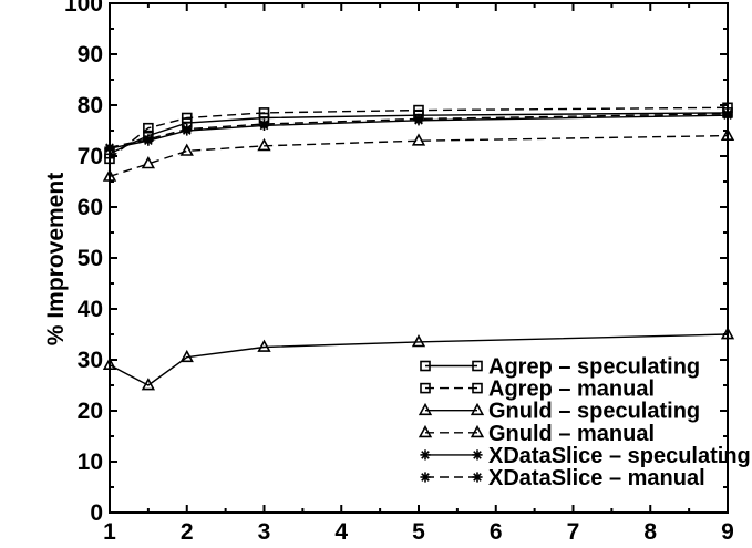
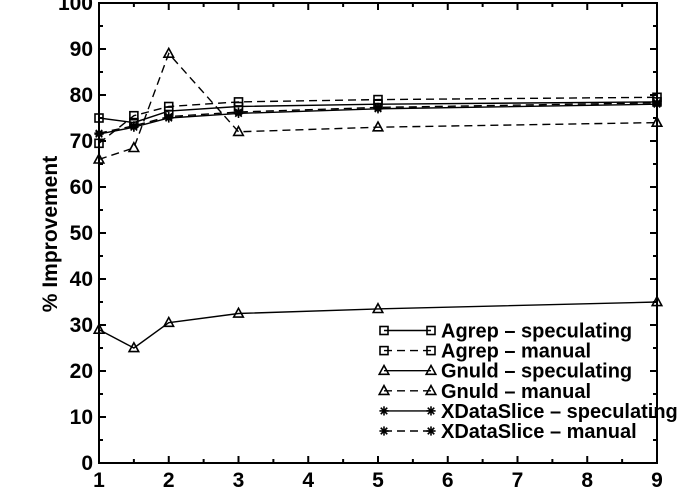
Agrep – speculating/1: 70 -> 75
Gnuld – manual/2: 71 -> 89
